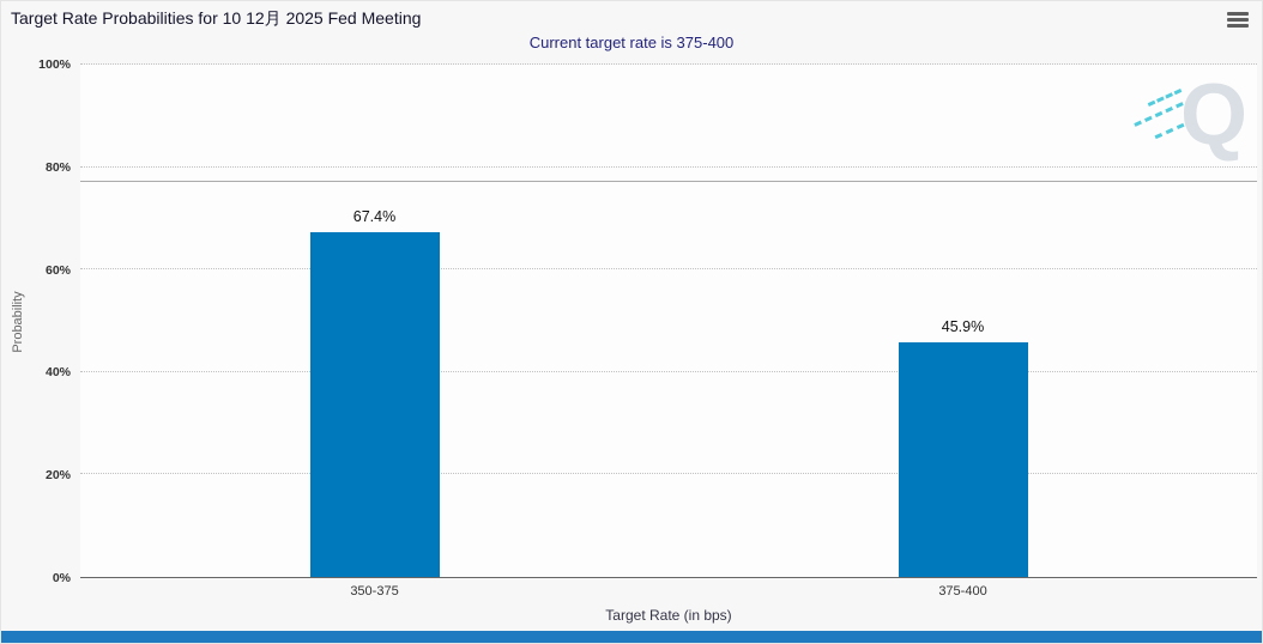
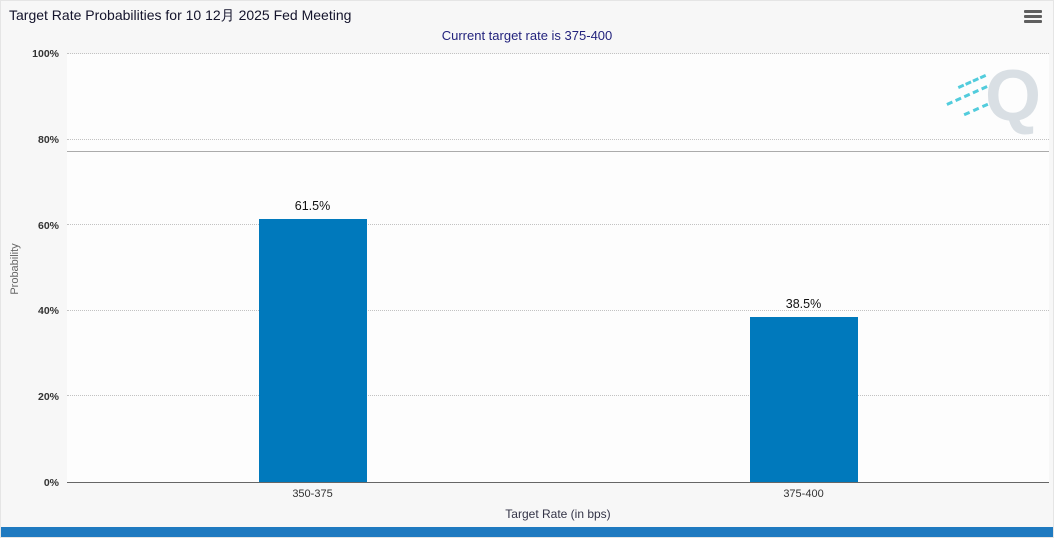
350-375: 67.4% -> 61.5%
375-400: 45.9% -> 38.5%
